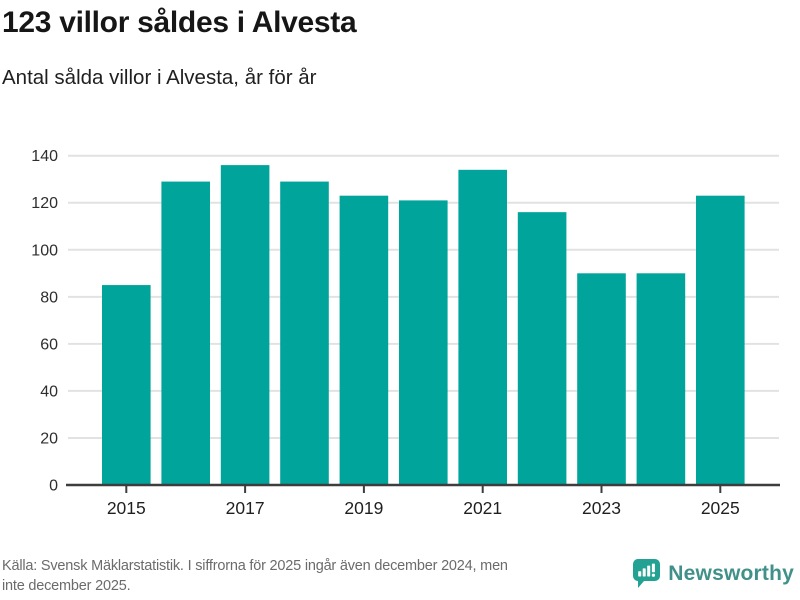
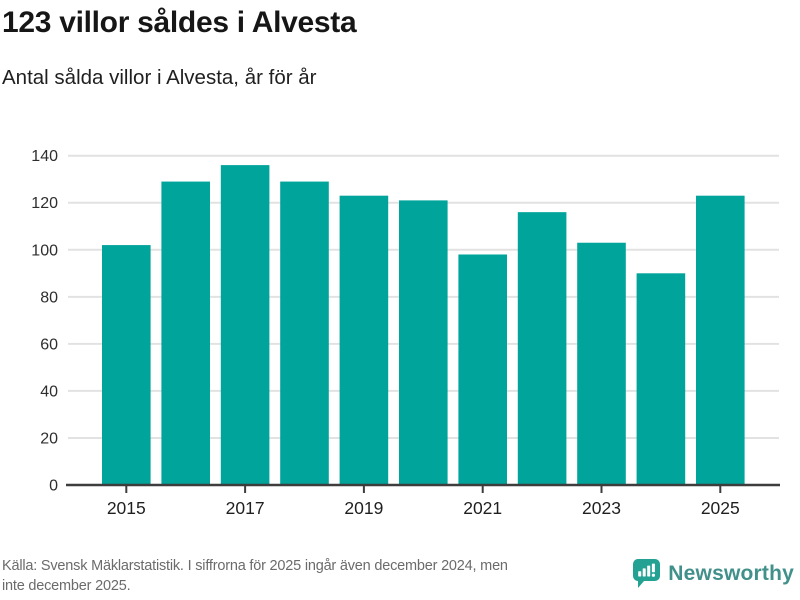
2015: 85 -> 102
2021: 134 -> 98
2023: 90 -> 103
